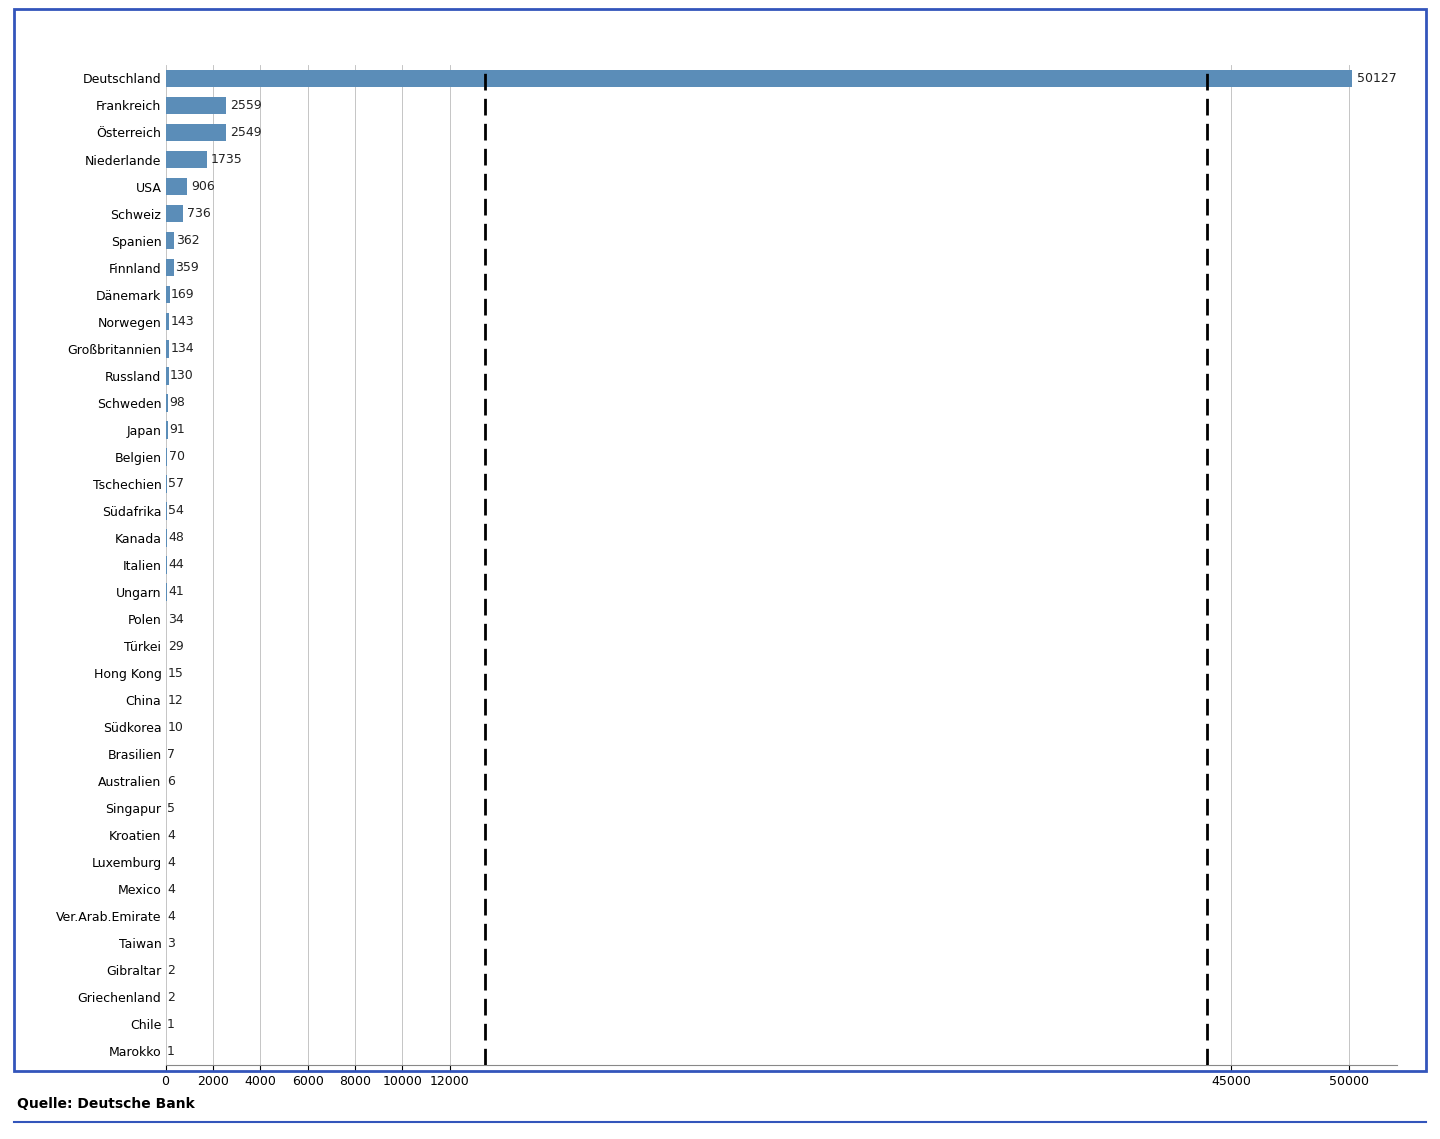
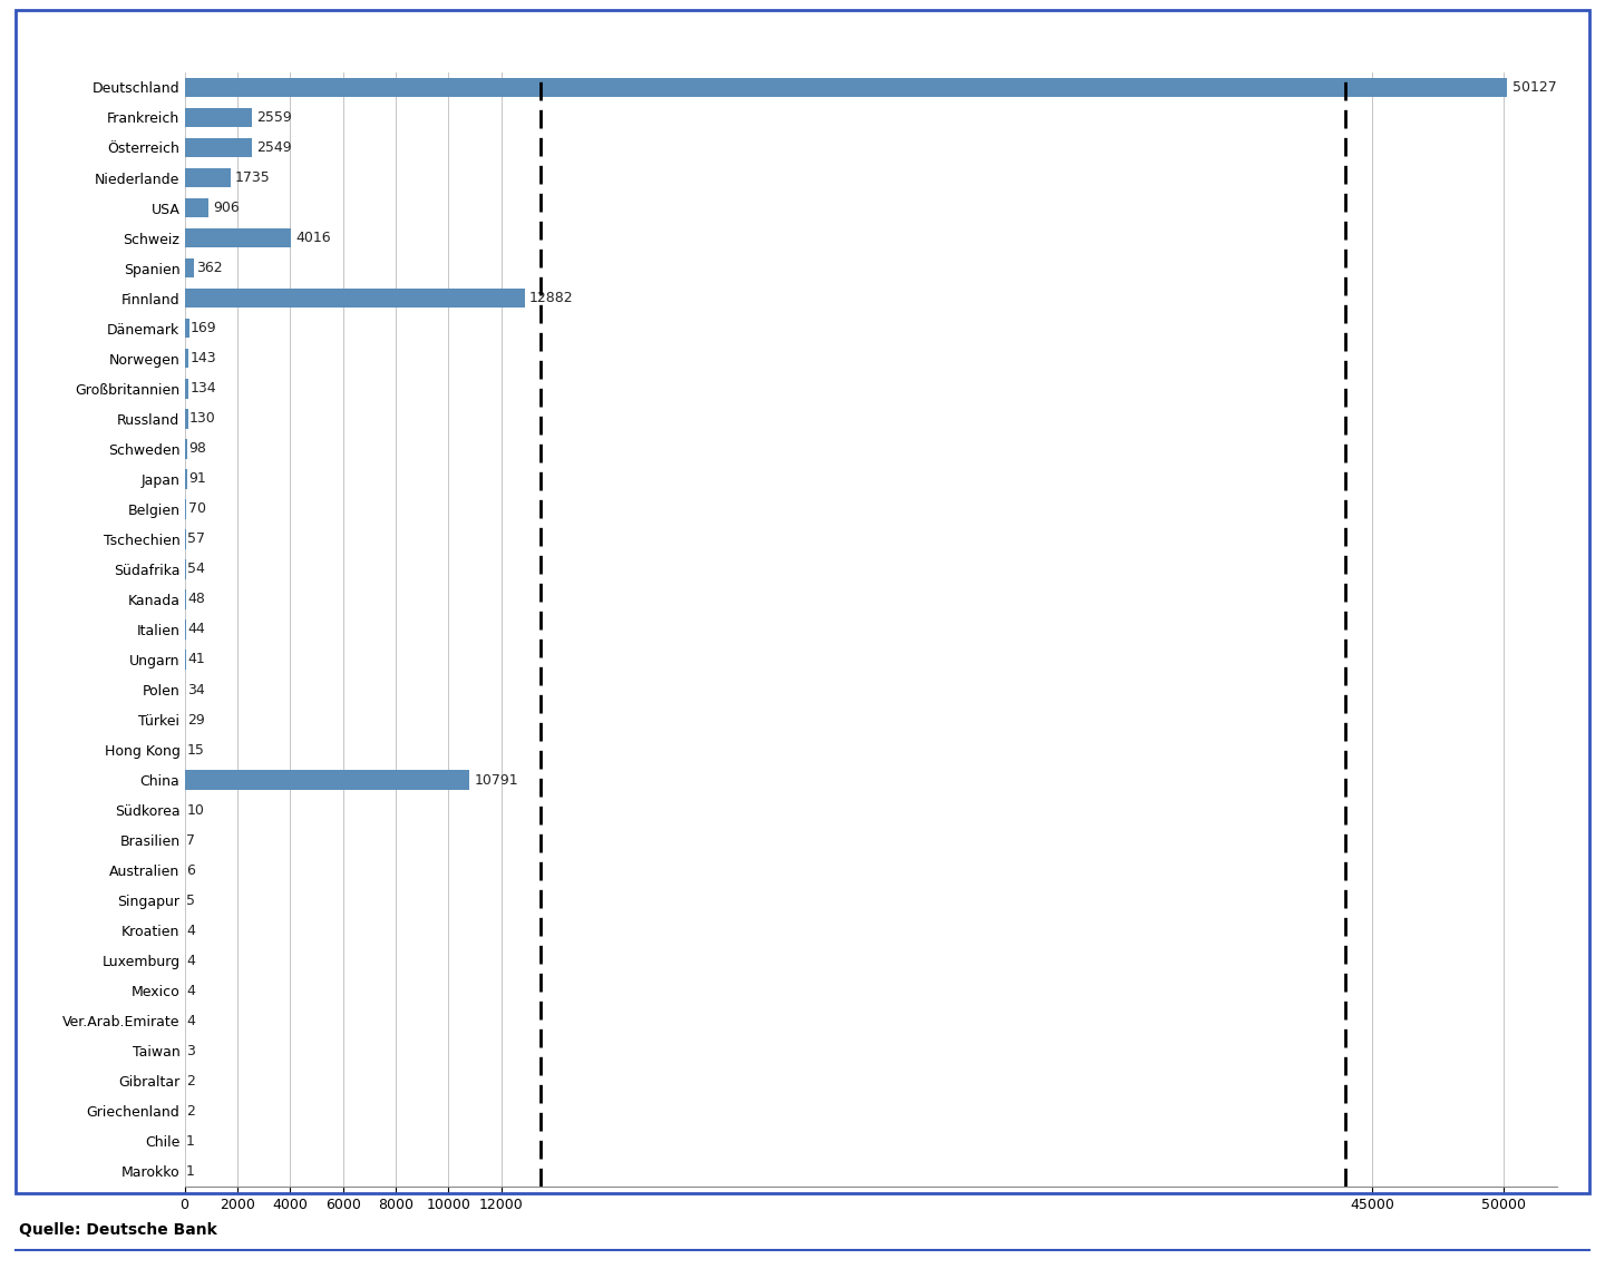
Schweiz: 736 -> 4016
Finnland: 359 -> 12882
China: 12 -> 10791
